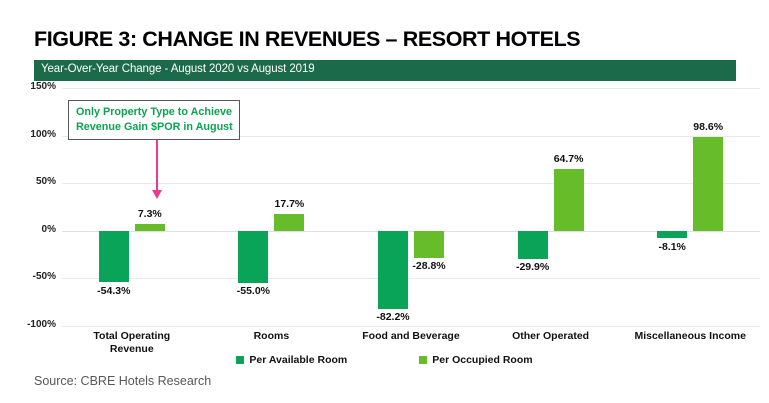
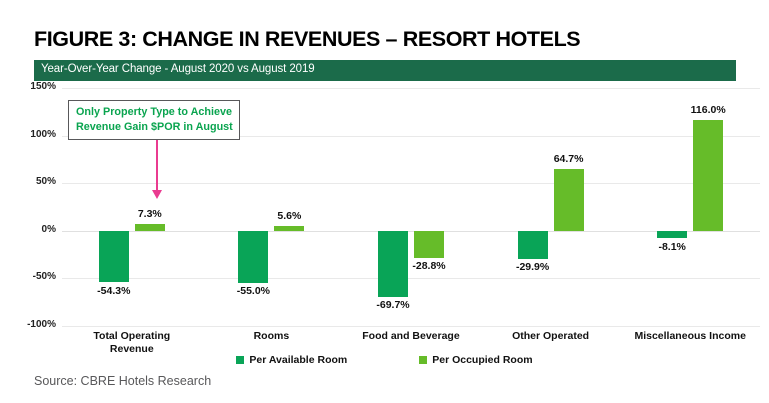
Per Occupied Room/Rooms: 17.7% -> 5.6%
Per Available Room/Food and Beverage: -82.2% -> -69.7%
Per Occupied Room/Miscellaneous Income: 98.6% -> 116.0%
